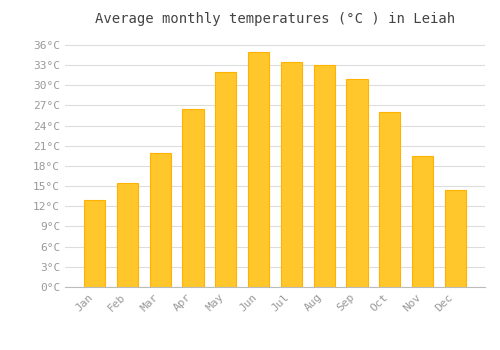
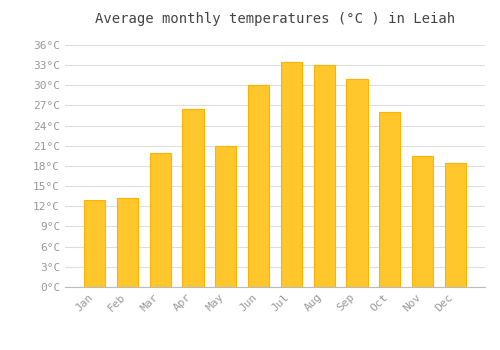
Feb: 15.5°C -> 13.2°C
May: 32.0°C -> 21.0°C
Jun: 35.0°C -> 30.0°C
Dec: 14.5°C -> 18.4°C
